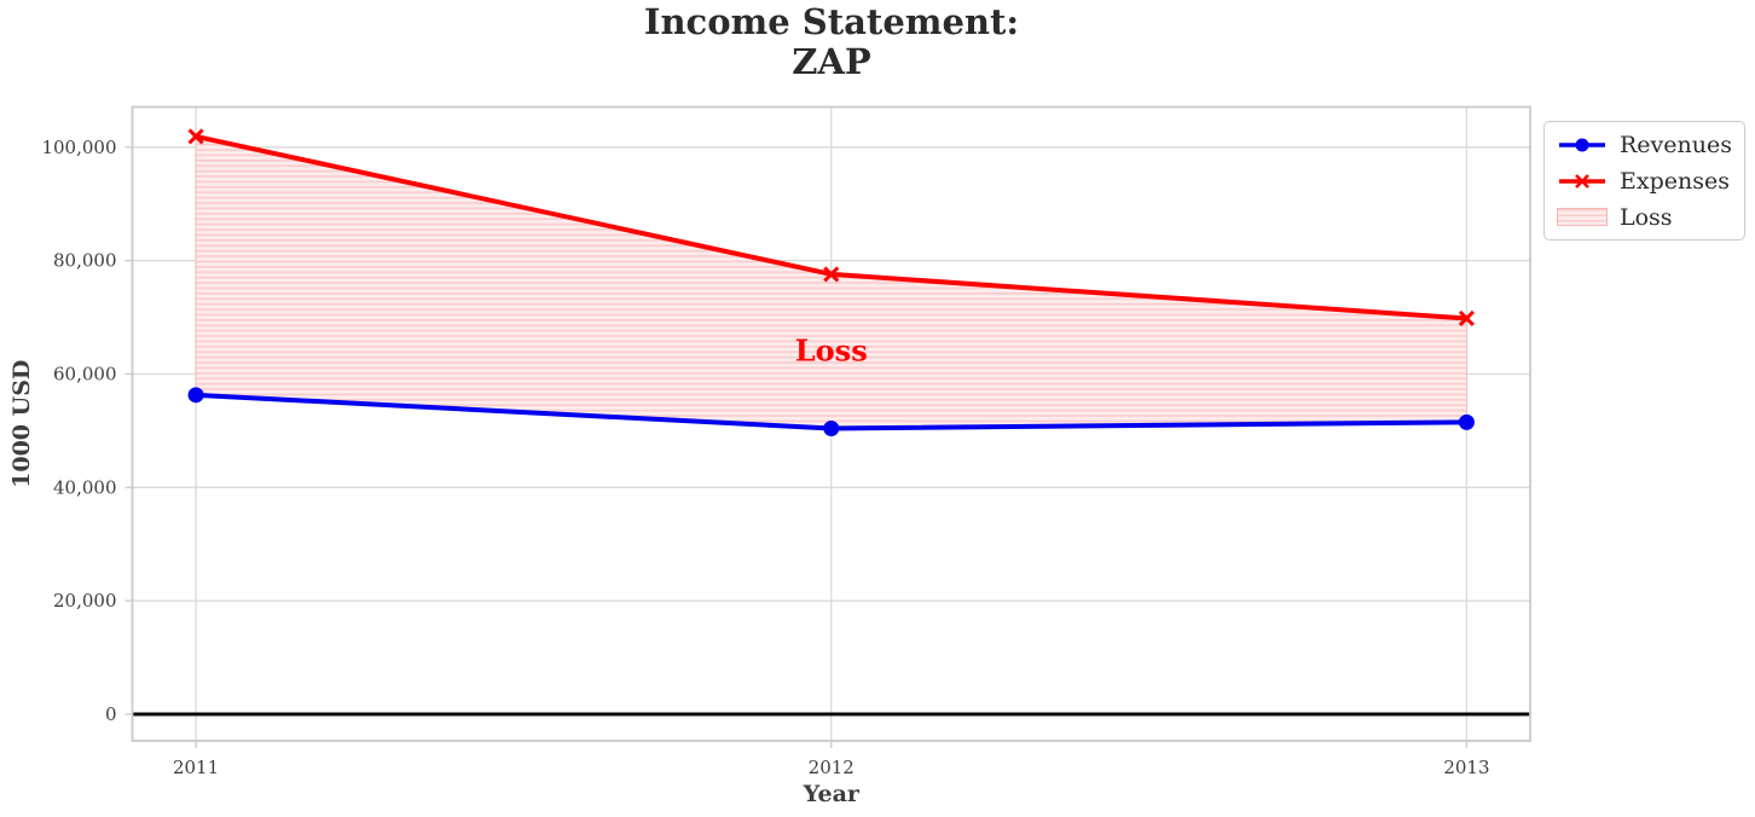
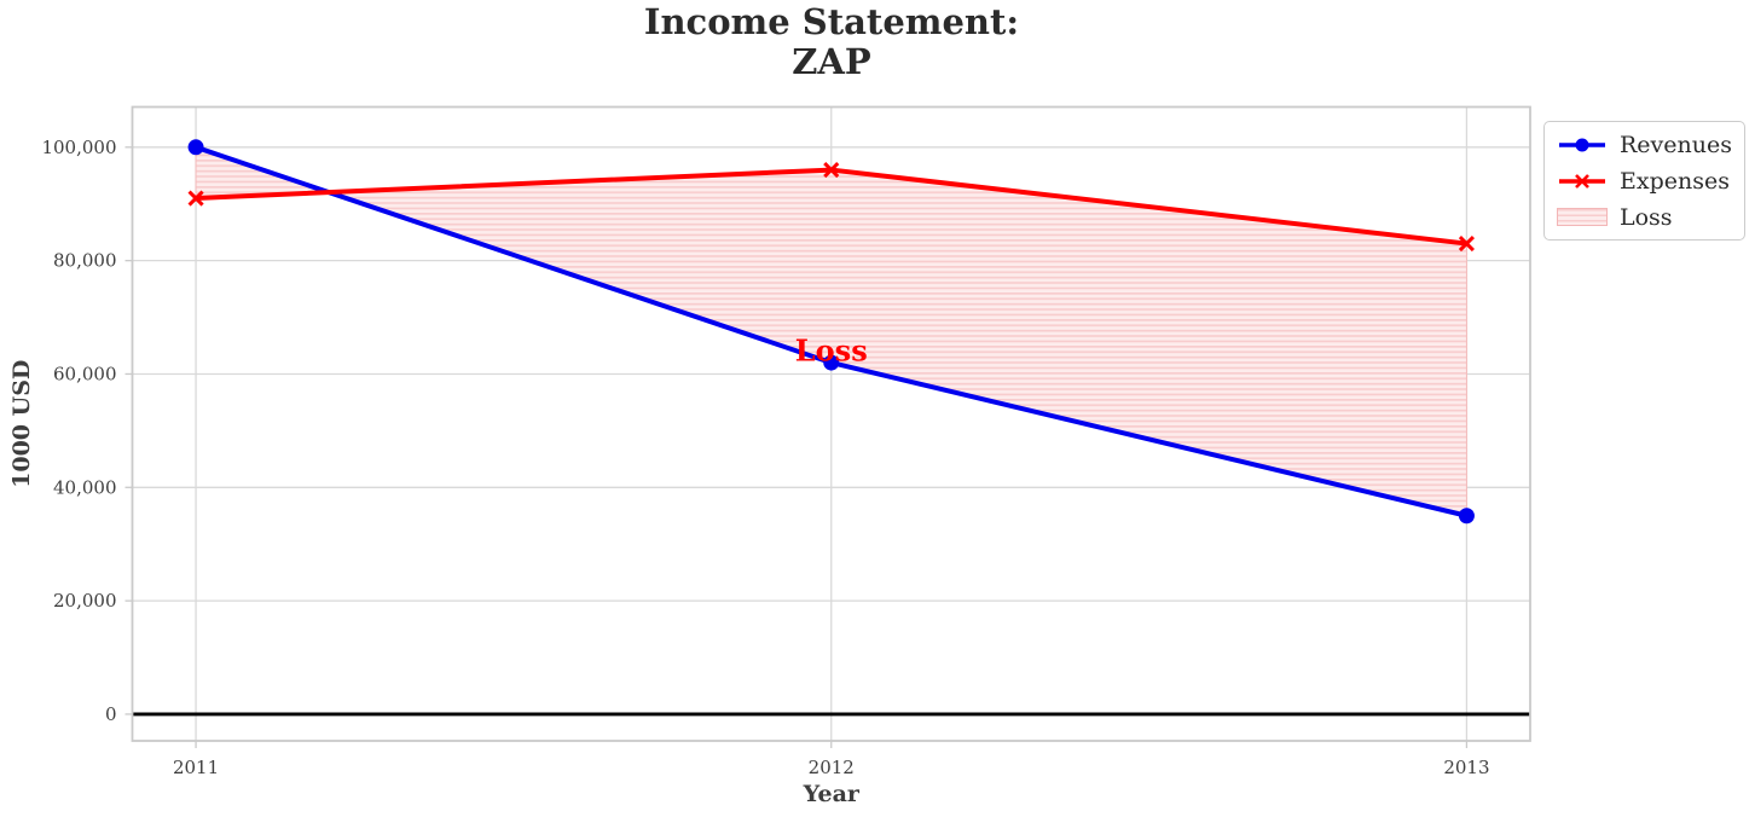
Revenues/2011: 56000 -> 100000
Expenses/2011: 102000 -> 91000
Revenues/2012: 50000 -> 62000
Expenses/2012: 78000 -> 96000
Revenues/2013: 52000 -> 35000
Expenses/2013: 70000 -> 83000
